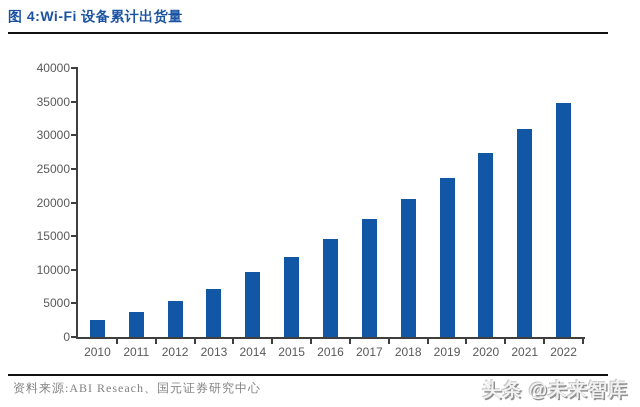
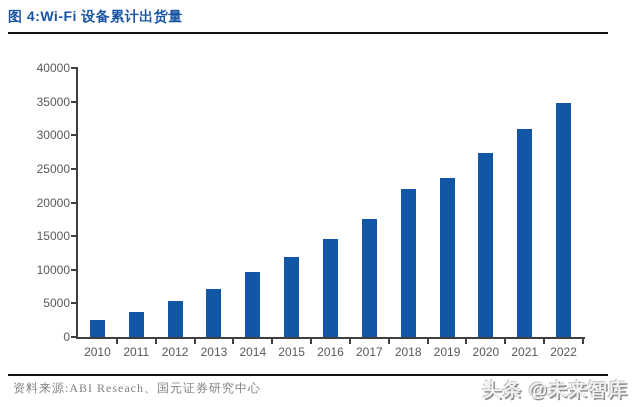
2018: 20000 -> 22000
